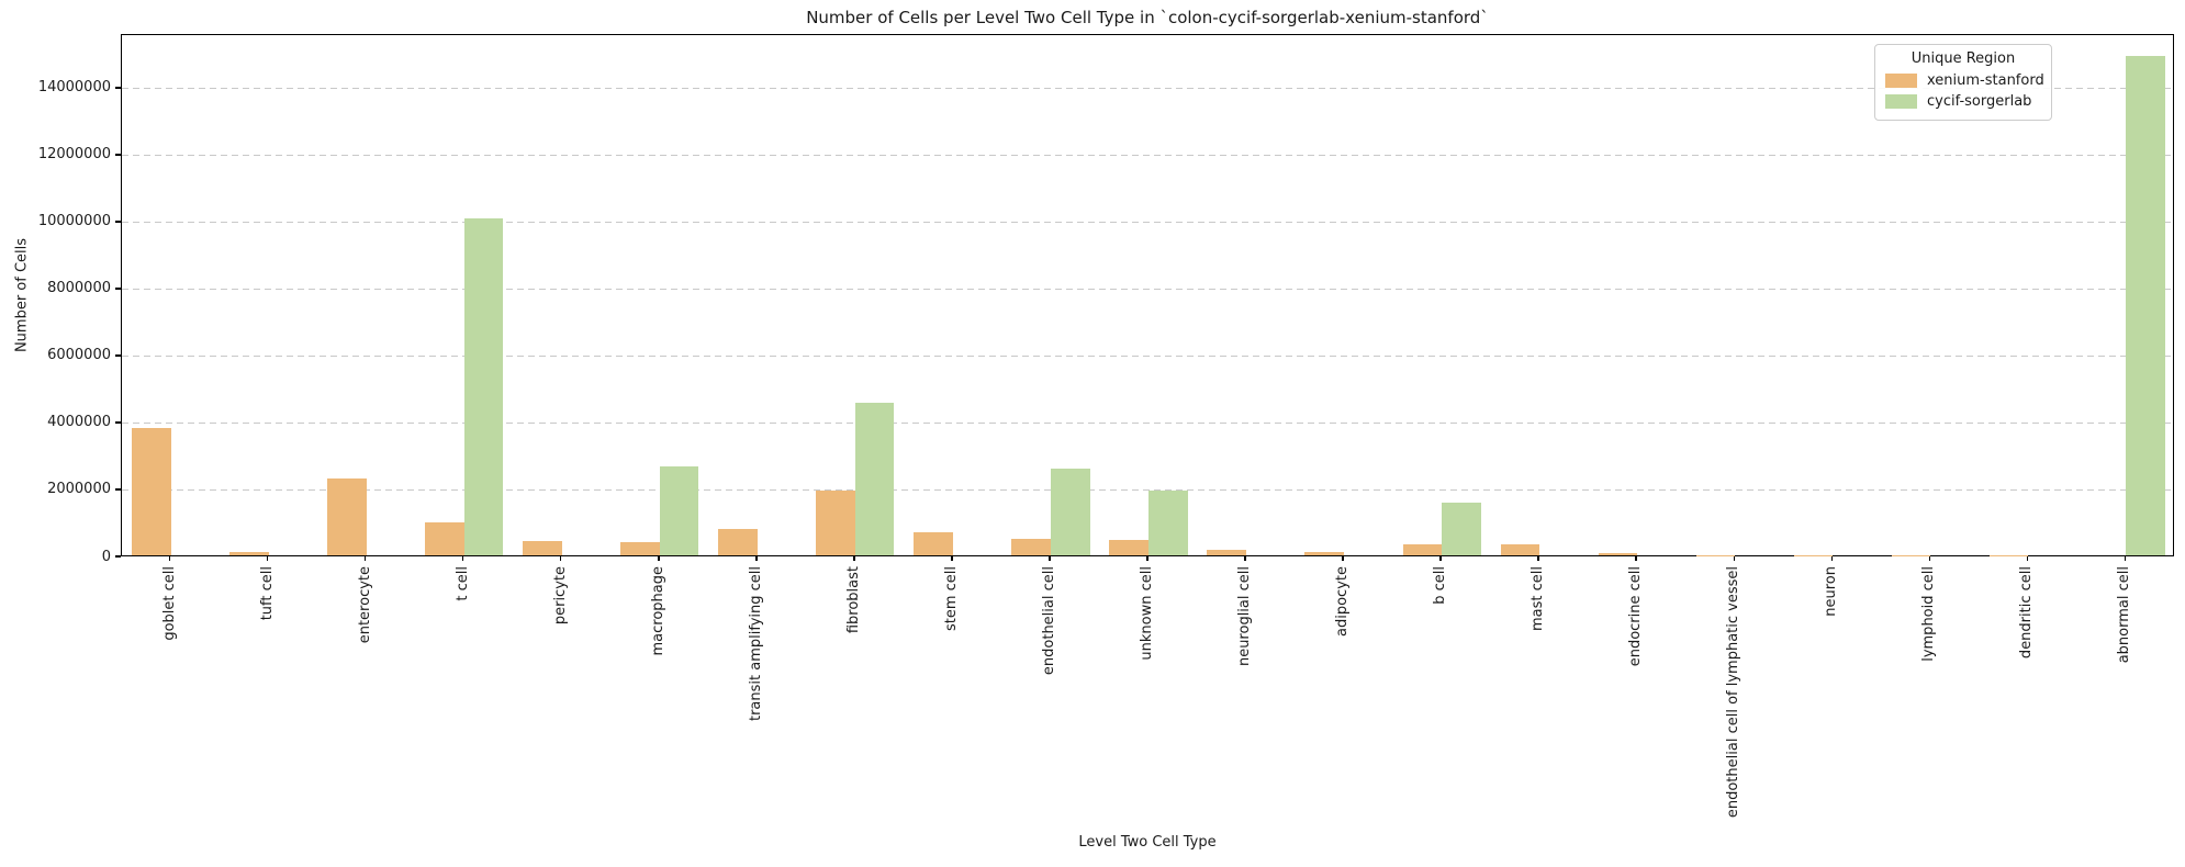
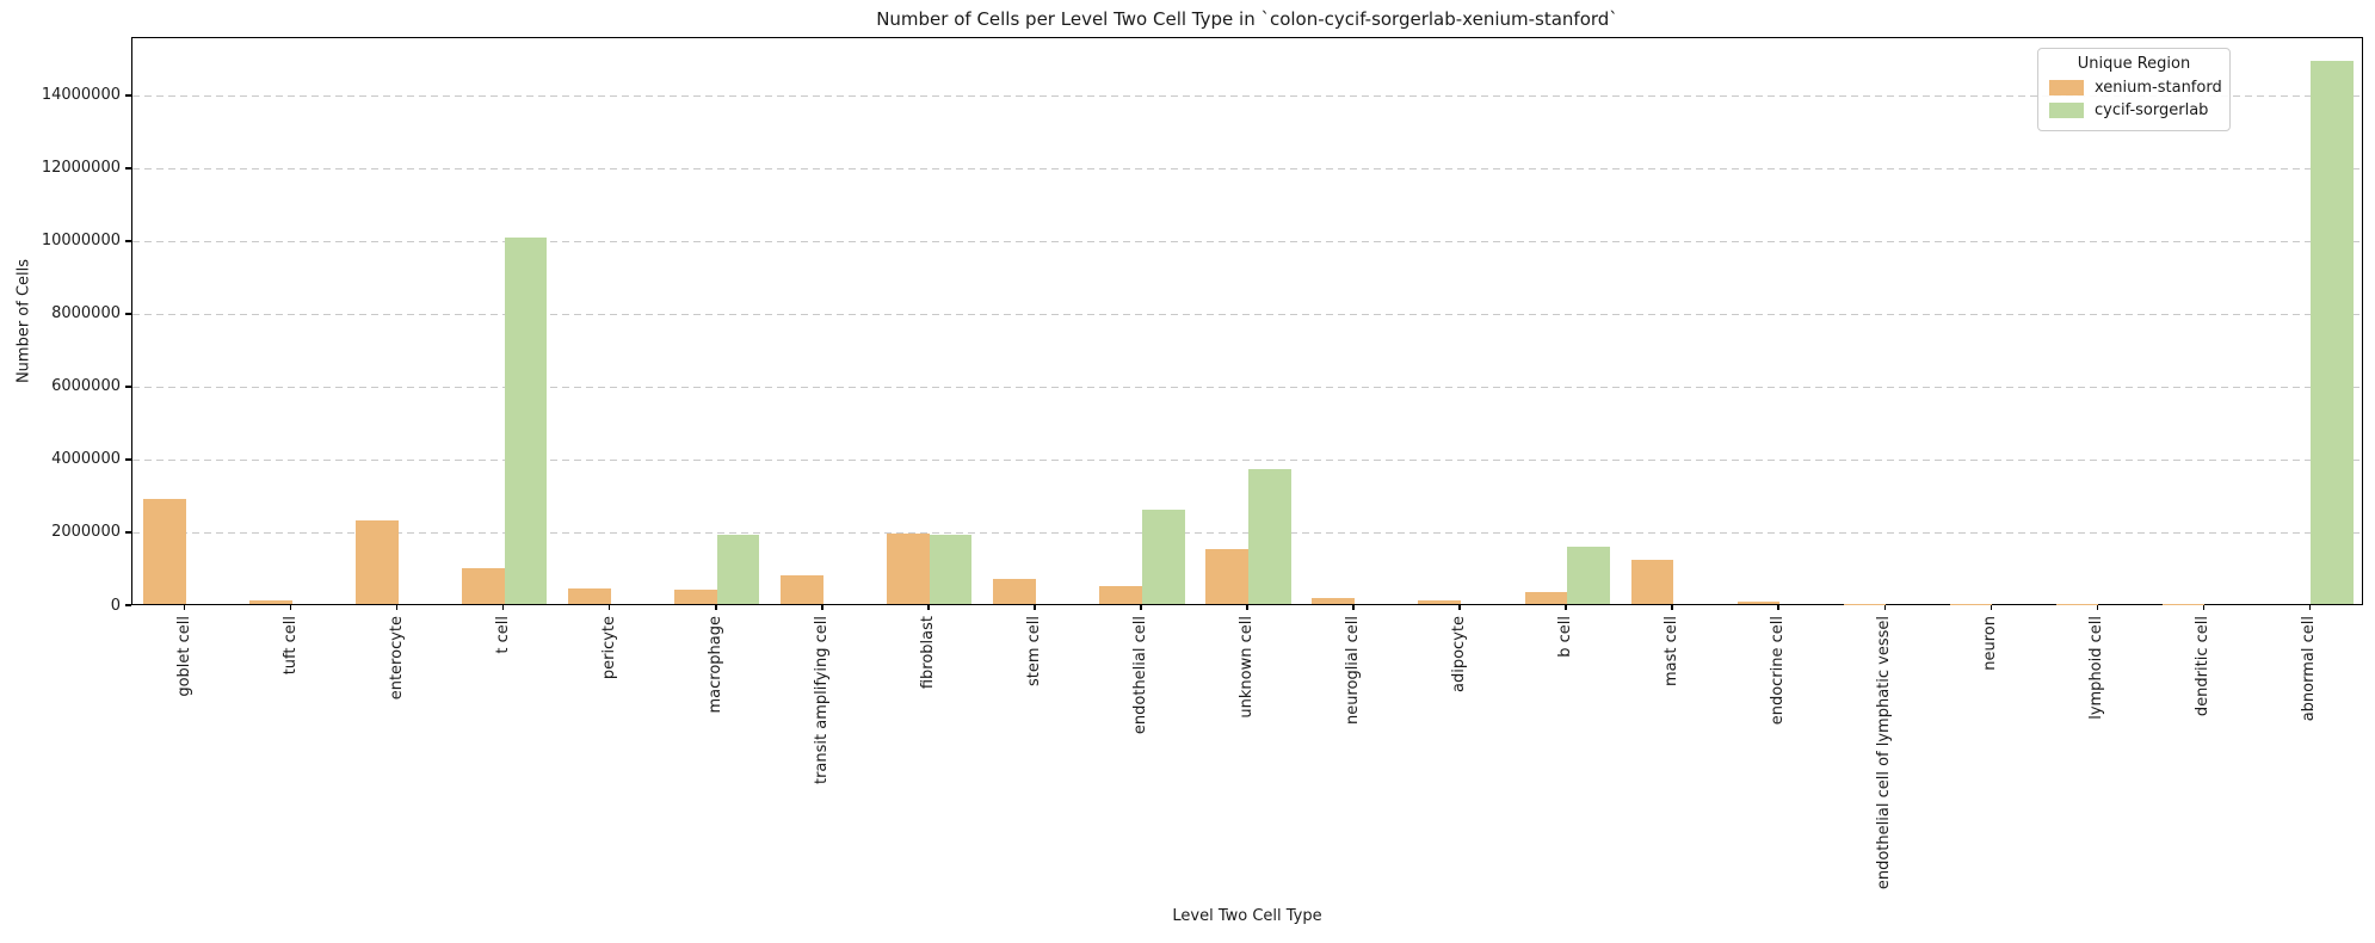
xenium-stanford/goblet cell: 3800000 -> 2900000
cycif-sorgerlab/macrophage: 2700000 -> 1900000
cycif-sorgerlab/fibroblast: 4600000 -> 1900000
xenium-stanford/unknown cell: 400000 -> 1500000
cycif-sorgerlab/unknown cell: 1900000 -> 3700000
xenium-stanford/mast cell: 300000 -> 1200000
